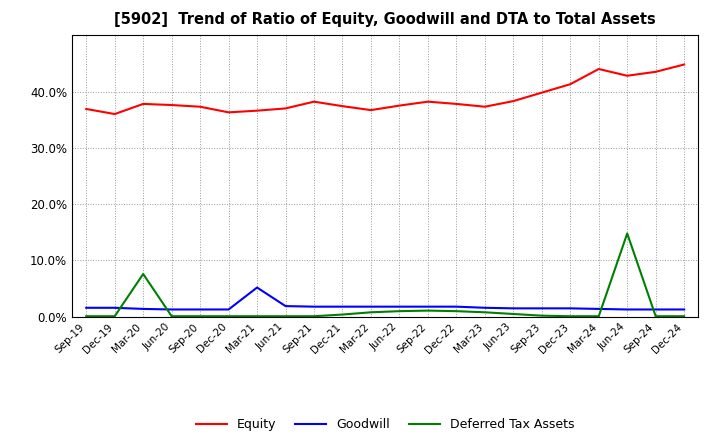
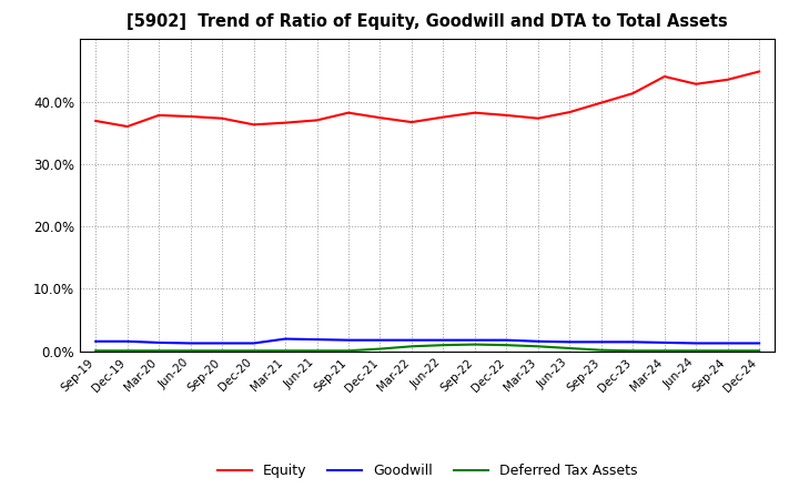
Deferred Tax Assets/Mar-20: 7.6% -> 0.1%
Goodwill/Mar-21: 5.2% -> 2.0%
Deferred Tax Assets/Jun-24: 14.8% -> 0.1%
